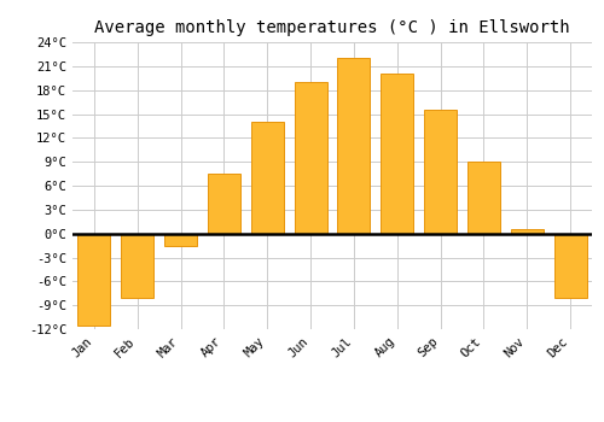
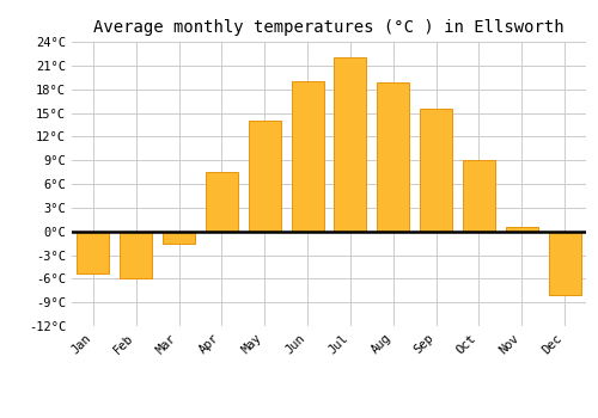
Jan: -11.5°C -> -5.4°C
Feb: -8.0°C -> -6.0°C
Aug: 20.0°C -> 18.8°C
